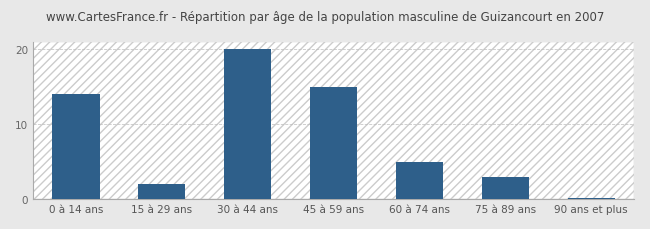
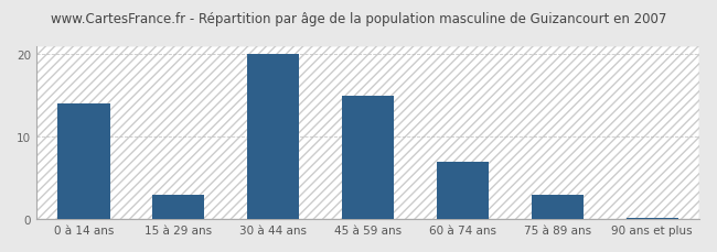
15 à 29 ans: 2.0 -> 3.0
60 à 74 ans: 5.0 -> 7.0
